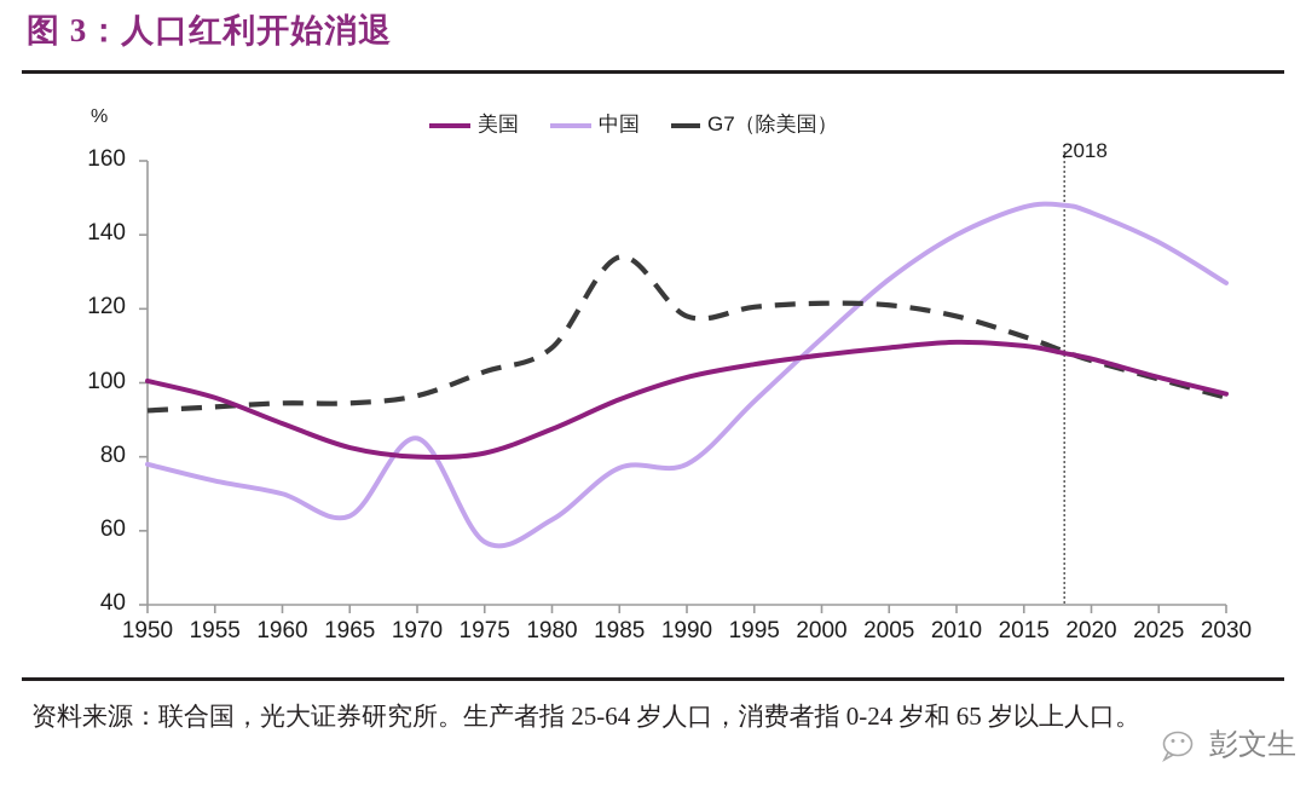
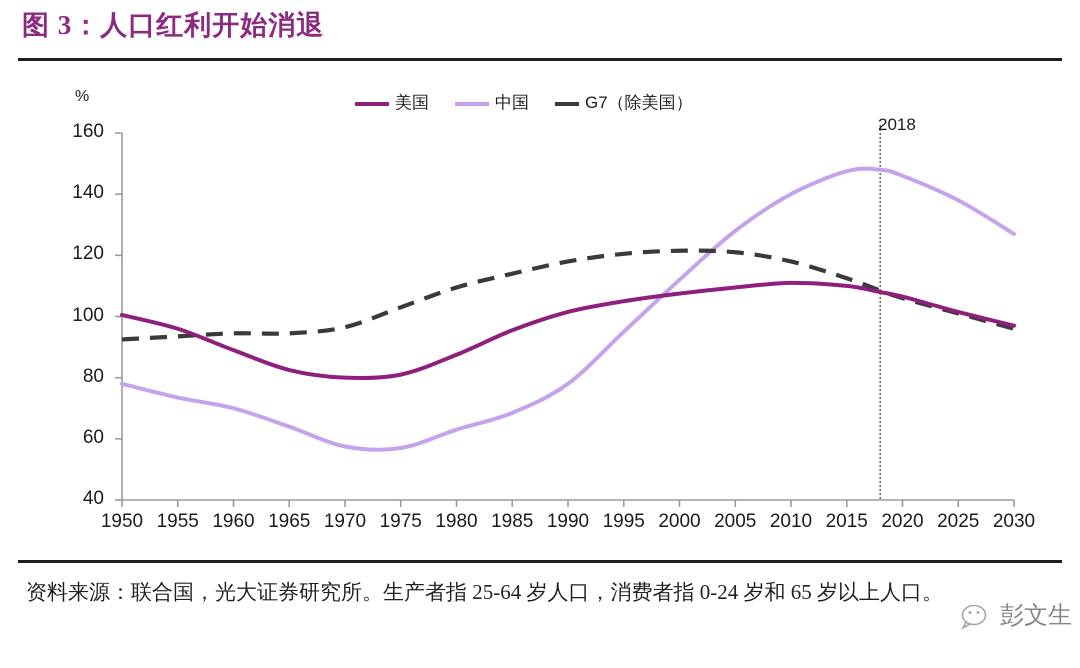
中国/1970: 85 -> 58
中国/1985: 77 -> 68
G7（除美国）/1985: 134 -> 114
